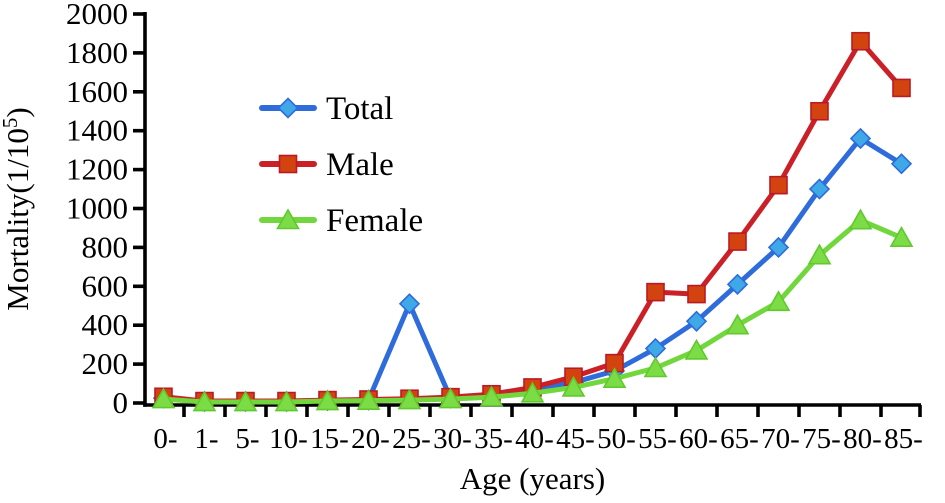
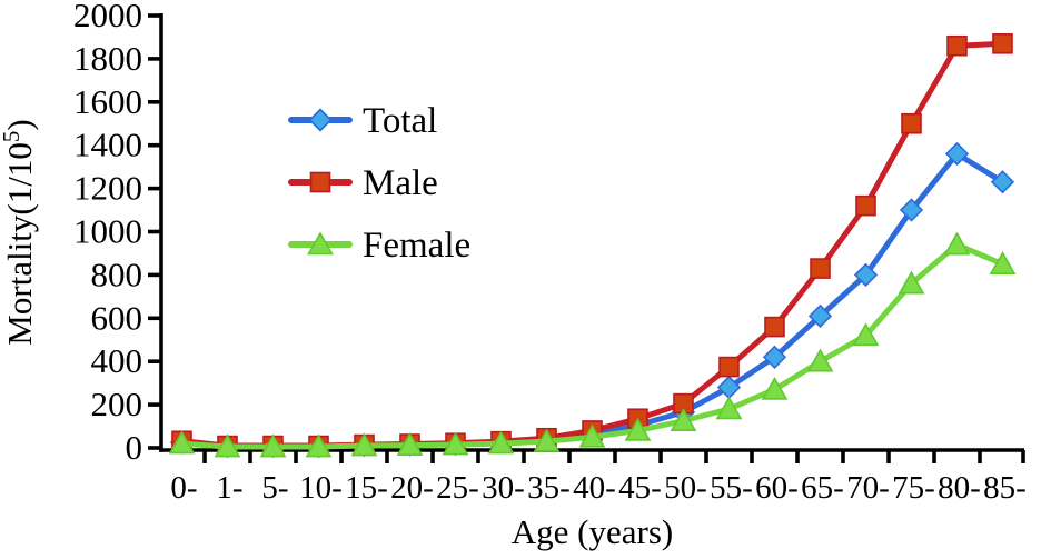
Total/25-: 510 -> 20
Male/55-: 570 -> 380
Male/85-: 1620 -> 1870
